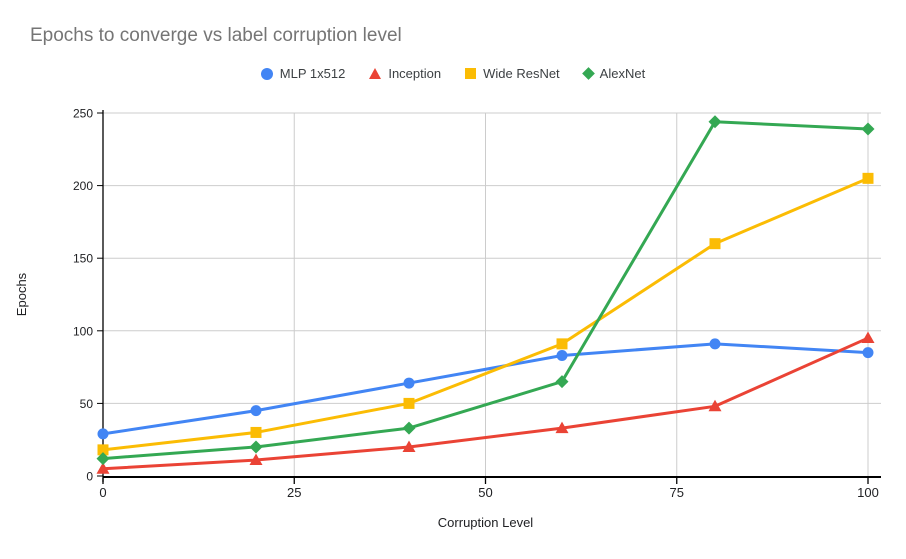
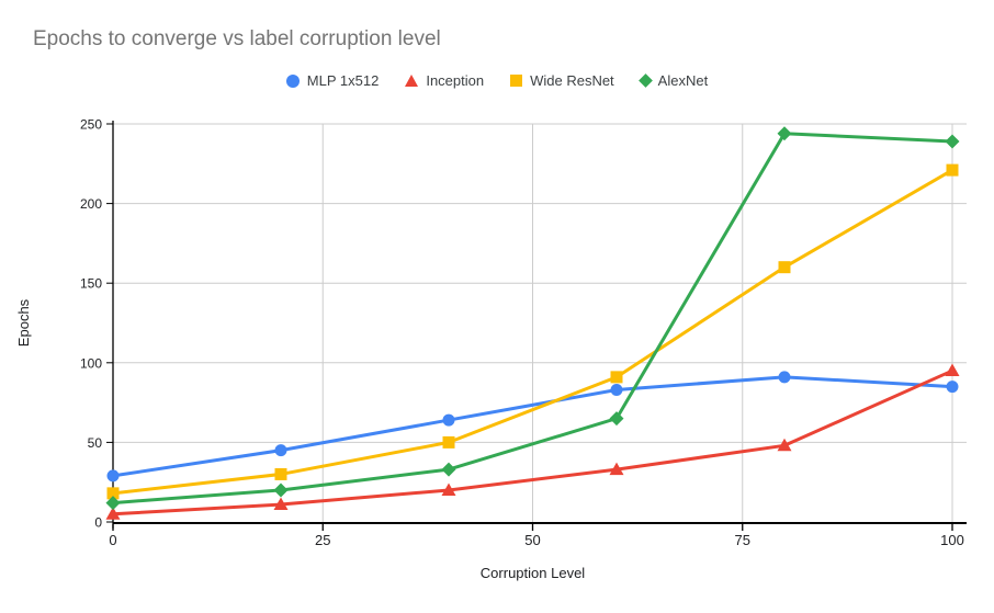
Wide ResNet/100: 205 -> 221
